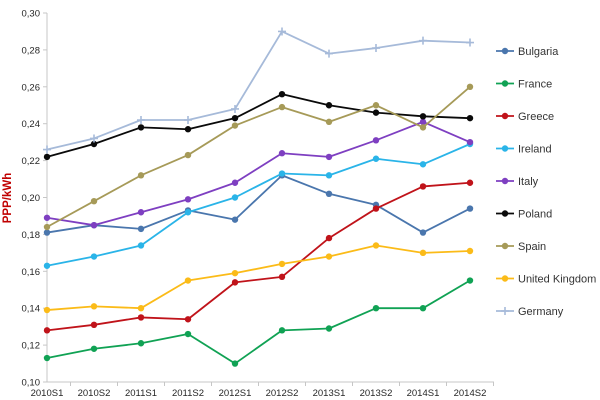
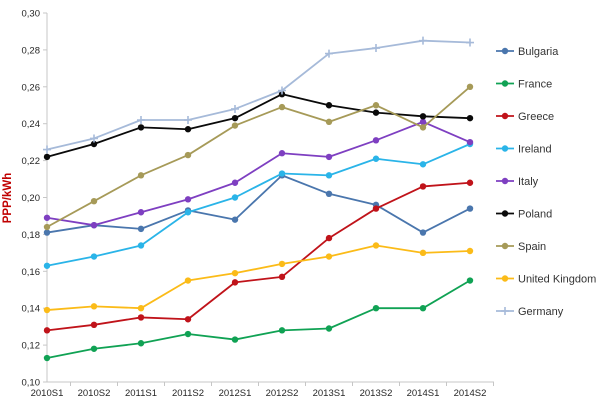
France/2012S1: 0,11 -> 0,12
Germany/2012S2: 0,29 -> 0,26
